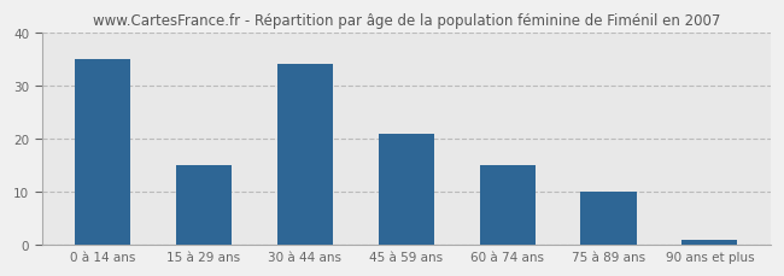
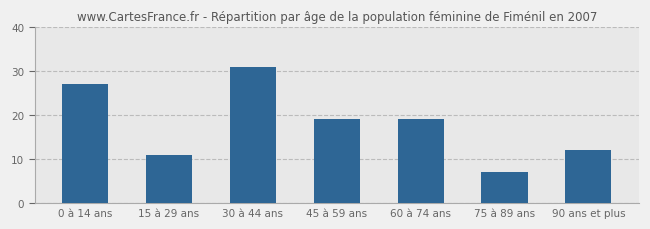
0 à 14 ans: 35 -> 27
15 à 29 ans: 15 -> 11
30 à 44 ans: 34 -> 31
45 à 59 ans: 21 -> 19
60 à 74 ans: 15 -> 19
75 à 89 ans: 10 -> 7
90 ans et plus: 1 -> 12
